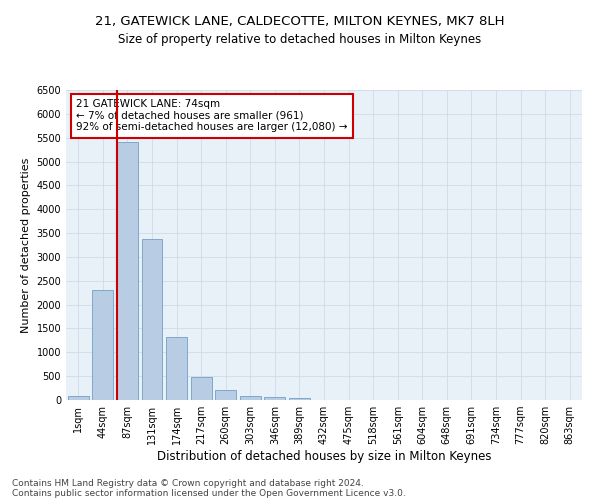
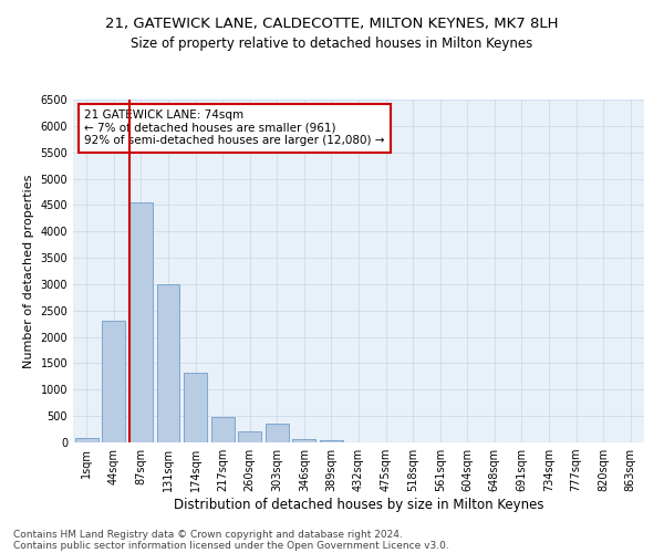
87sqm: 5400 -> 4550
131sqm: 3380 -> 3000
303sqm: 90 -> 350
